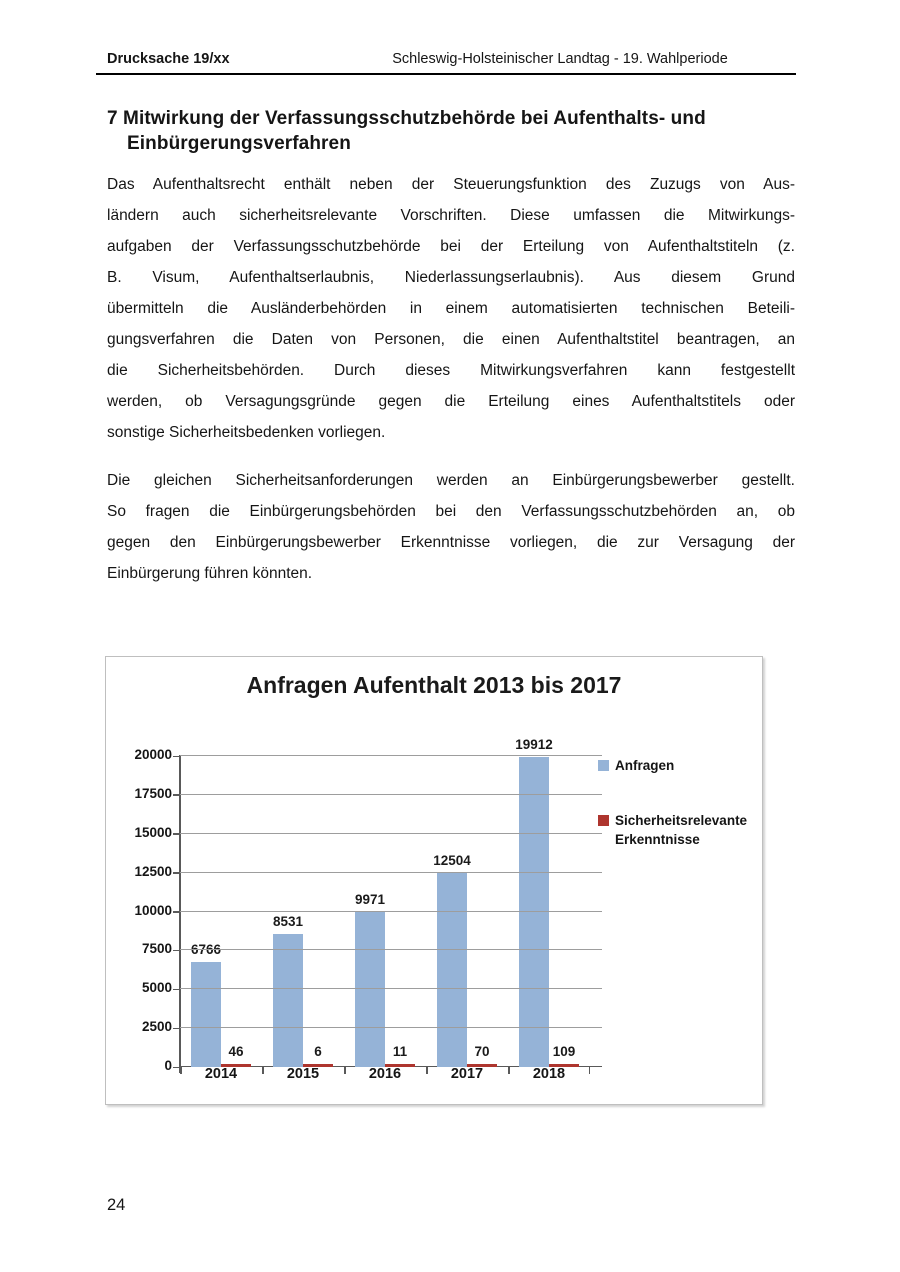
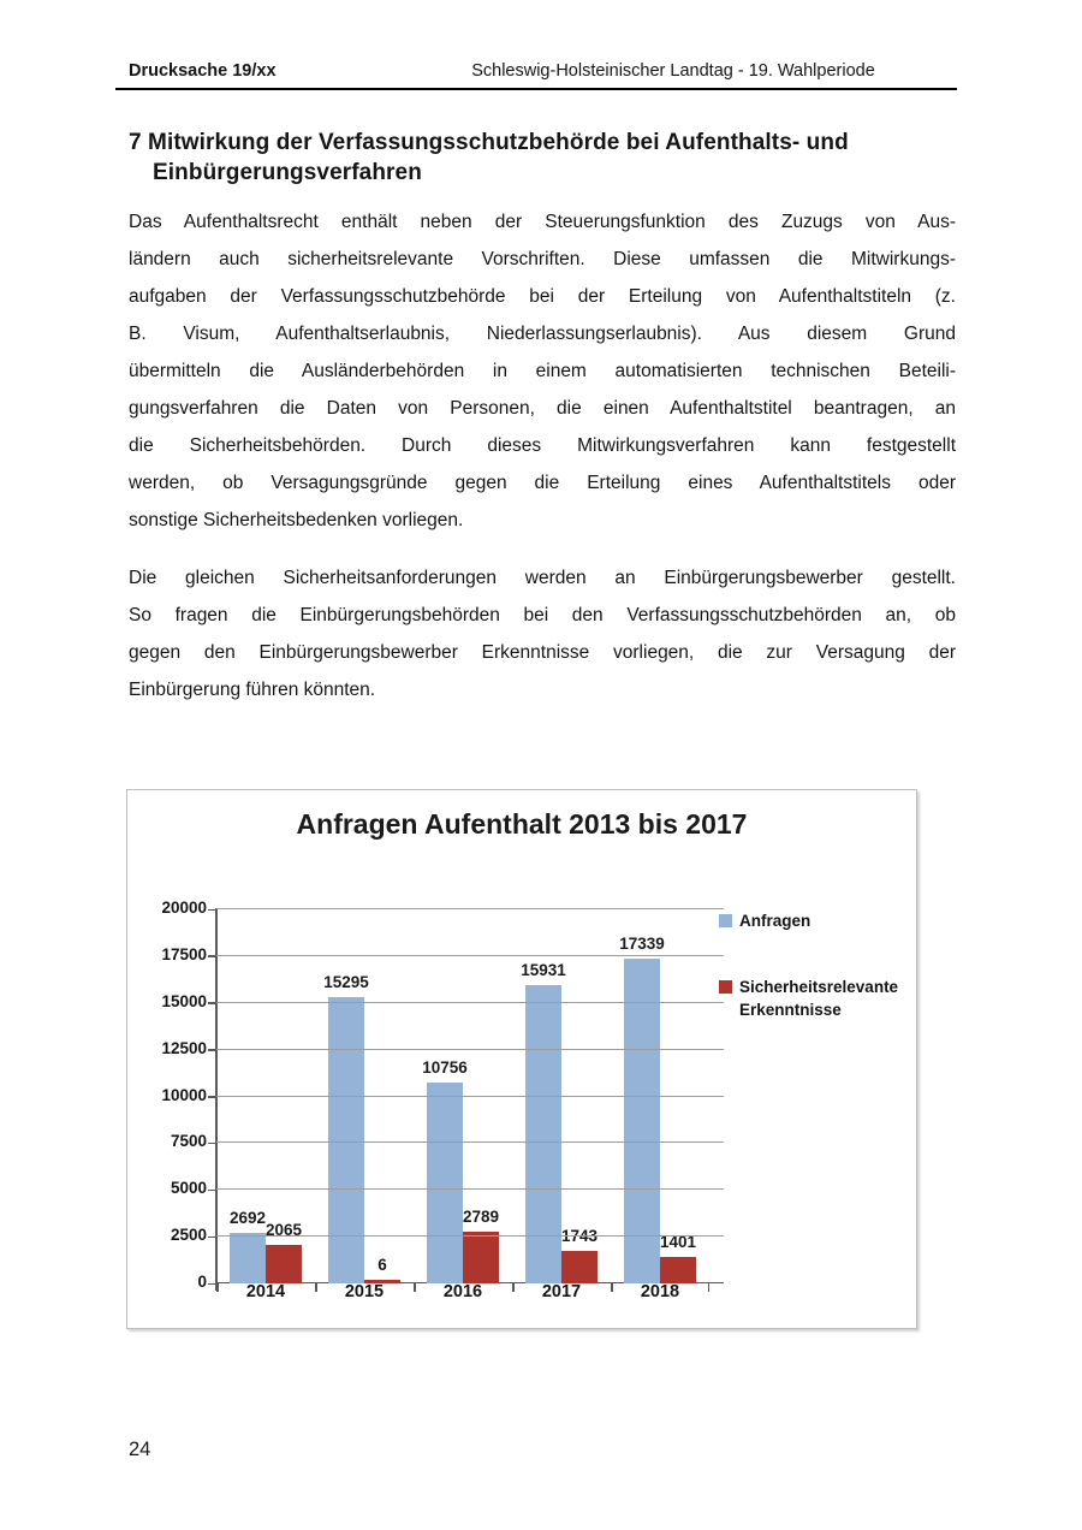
Anfragen/2014: 6766 -> 2692
Sicherheitsrelevante Erkenntnisse/2014: 46 -> 2065
Anfragen/2015: 8531 -> 15295
Anfragen/2016: 9971 -> 10756
Sicherheitsrelevante Erkenntnisse/2016: 11 -> 2789
Anfragen/2017: 12504 -> 15931
Sicherheitsrelevante Erkenntnisse/2017: 70 -> 1743
Anfragen/2018: 19912 -> 17339
Sicherheitsrelevante Erkenntnisse/2018: 109 -> 1401
